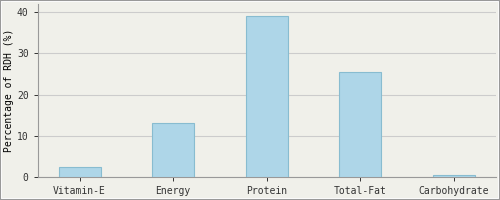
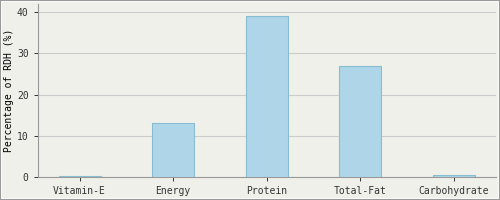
Vitamin-E: 2.5 -> 0.3
Total-Fat: 25.5 -> 27.0
